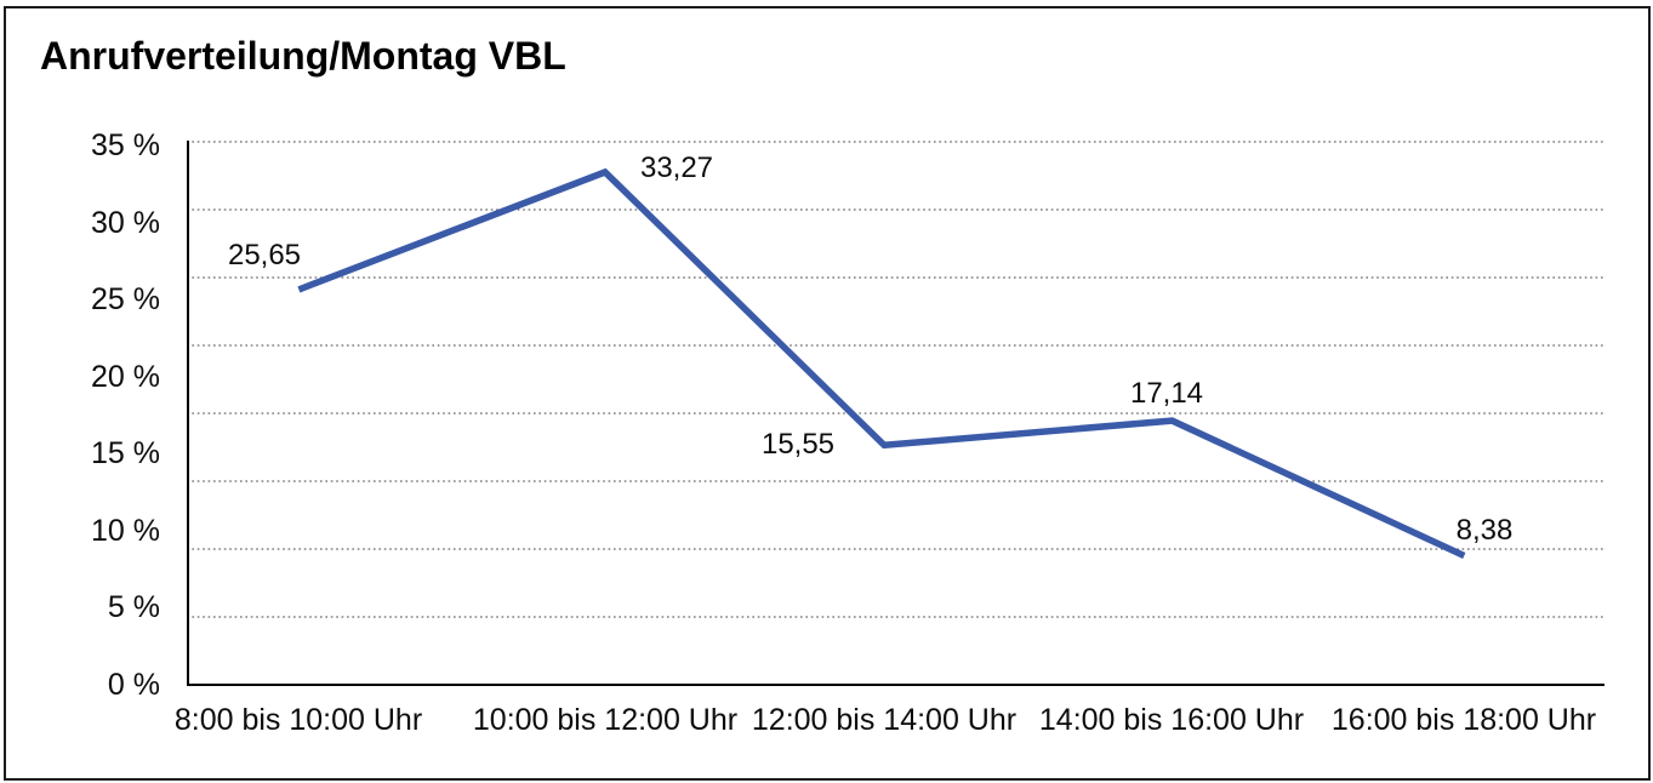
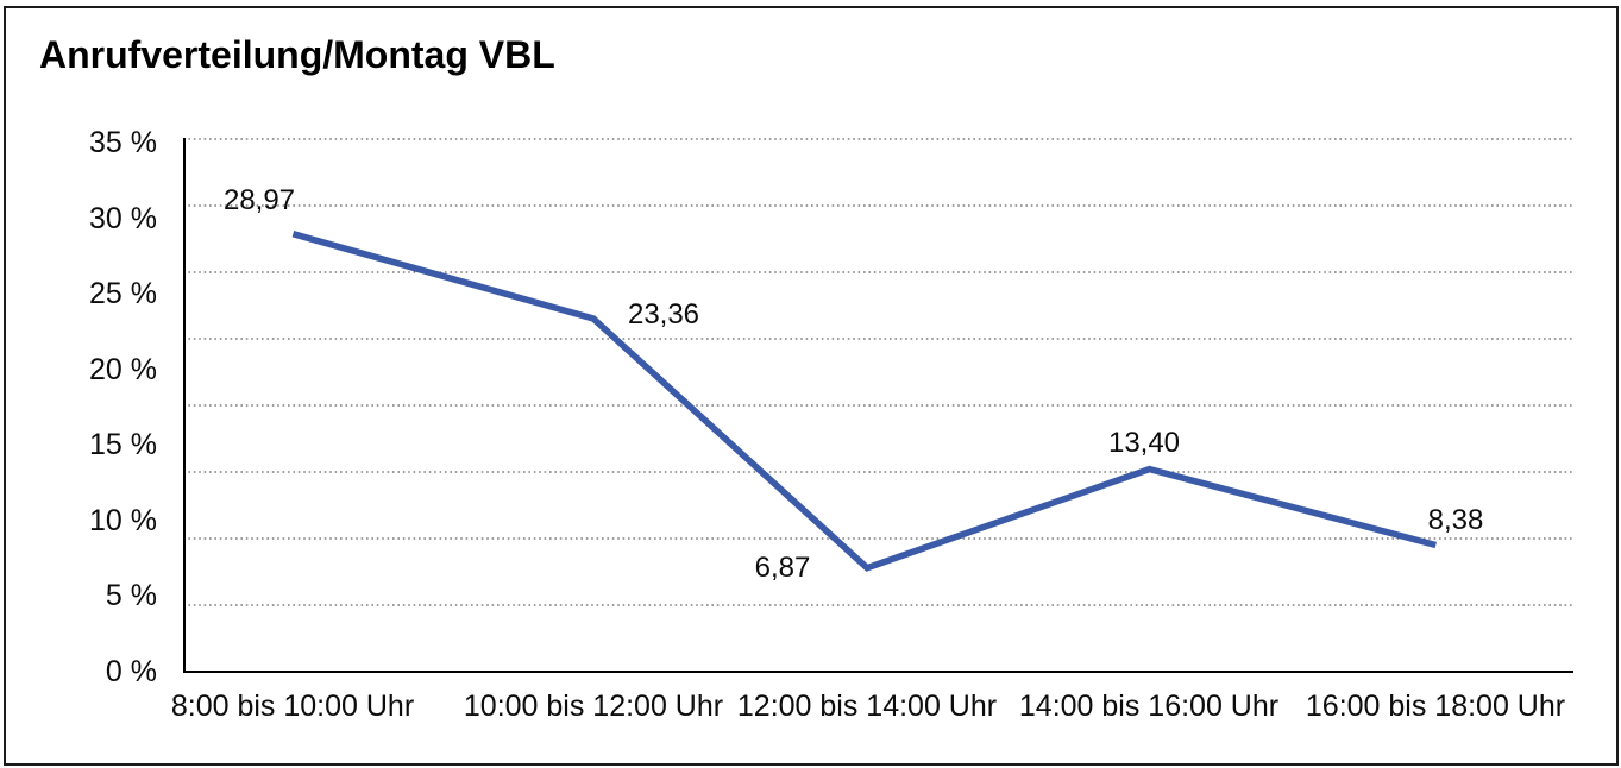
8:00 bis 10:00 Uhr: 25,65 -> 28,97
10:00 bis 12:00 Uhr: 33,27 -> 23,36
12:00 bis 14:00 Uhr: 15,55 -> 6,87
14:00 bis 16:00 Uhr: 17,14 -> 13,40
